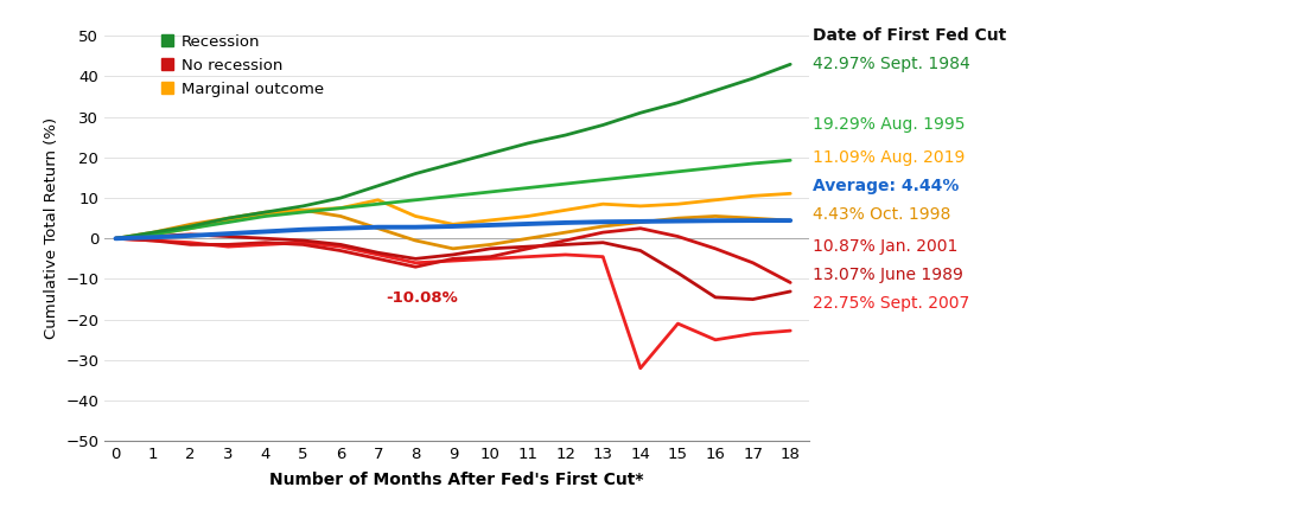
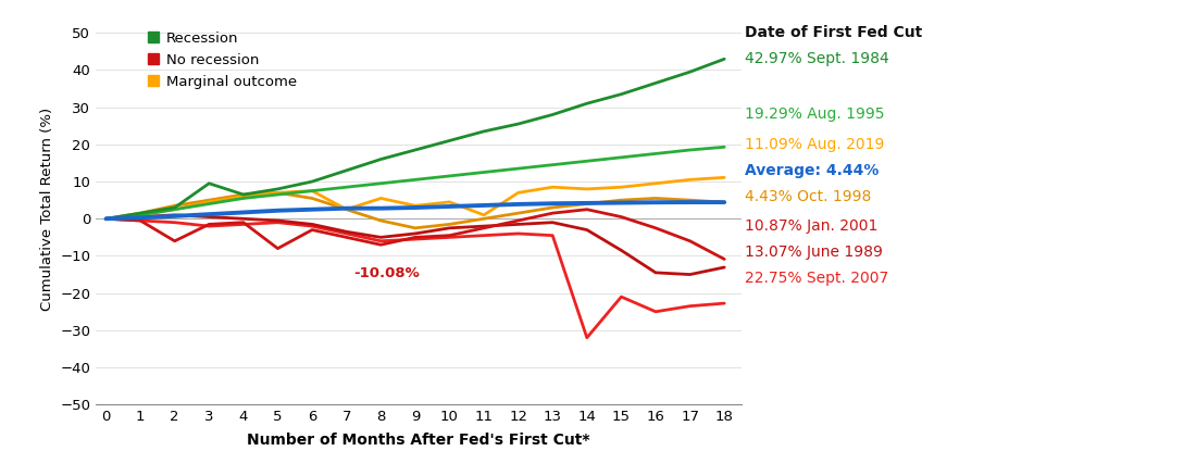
No recession/2: -1.5 -> -6.0
Recession/3: 5.0 -> 9.5
No recession/5: -1.5 -> -8.0
Marginal outcome/7: 9.5 -> 2.5
Marginal outcome/11: 5.5 -> 1.0
